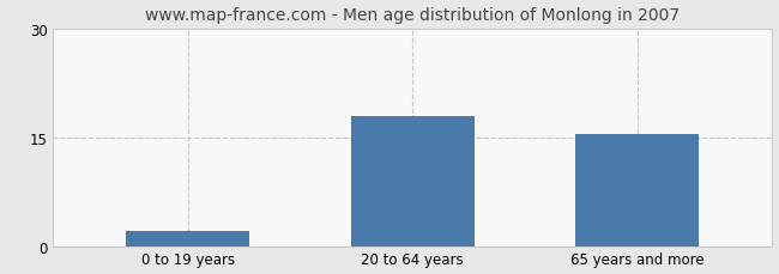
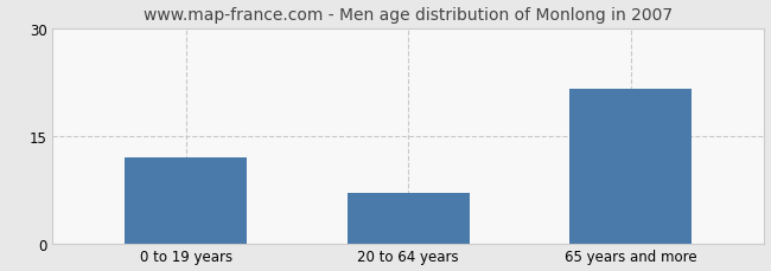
0 to 19 years: 2.0 -> 12.0
20 to 64 years: 18.0 -> 7.0
65 years and more: 15.5 -> 21.6
